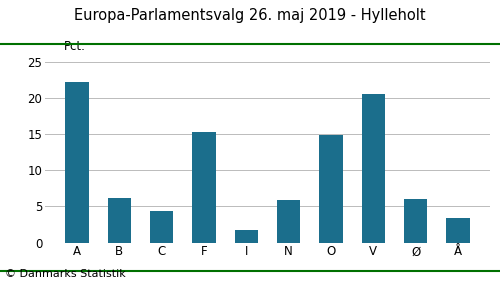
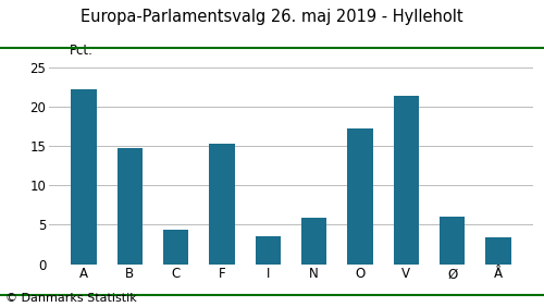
B: 6.1 -> 14.8
I: 1.7 -> 3.6
O: 14.9 -> 17.2
V: 20.6 -> 21.4
